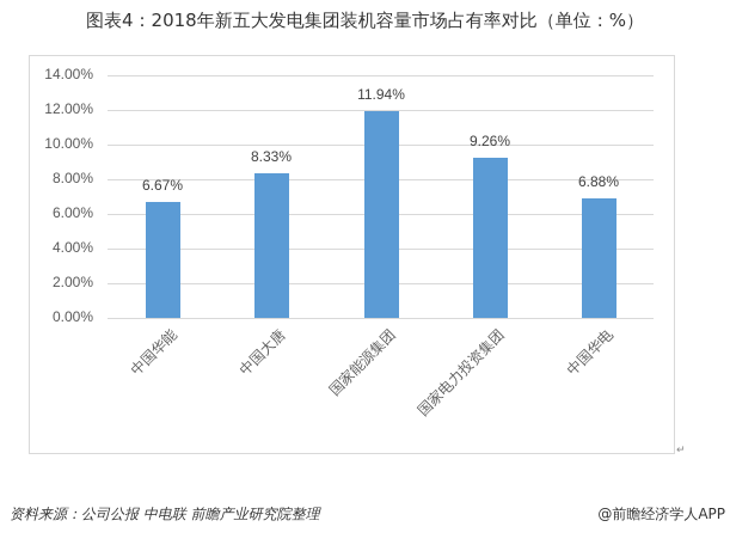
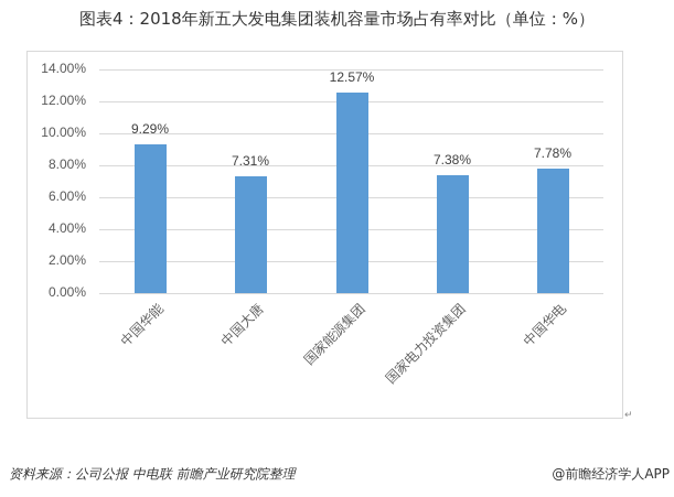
中国华能: 6.67% -> 9.29%
中国大唐: 8.33% -> 7.31%
国家能源集团: 11.94% -> 12.57%
国家电力投资集团: 9.26% -> 7.38%
中国华电: 6.88% -> 7.78%
